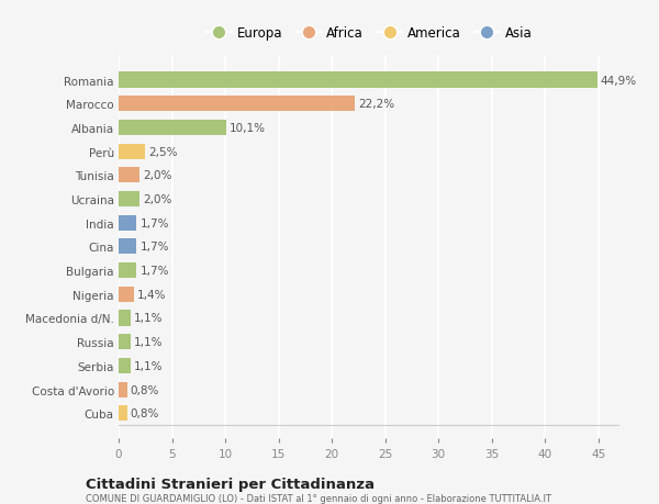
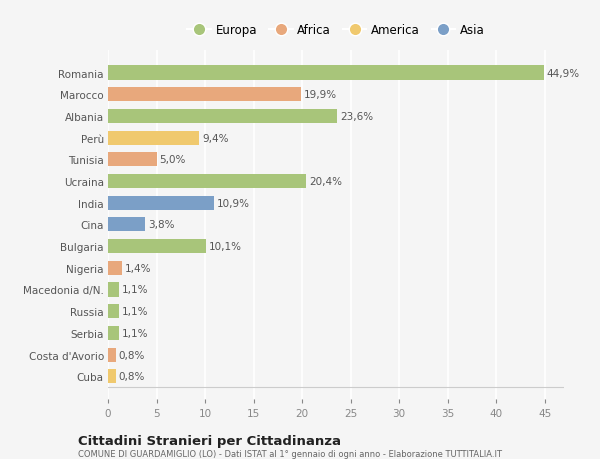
Marocco: 22,2% -> 19,9%
Albania: 10,1% -> 23,6%
Perù: 2,5% -> 9,4%
Tunisia: 2,0% -> 5,0%
Ucraina: 2,0% -> 20,4%
India: 1,7% -> 10,9%
Cina: 1,7% -> 3,8%
Bulgaria: 1,7% -> 10,1%
